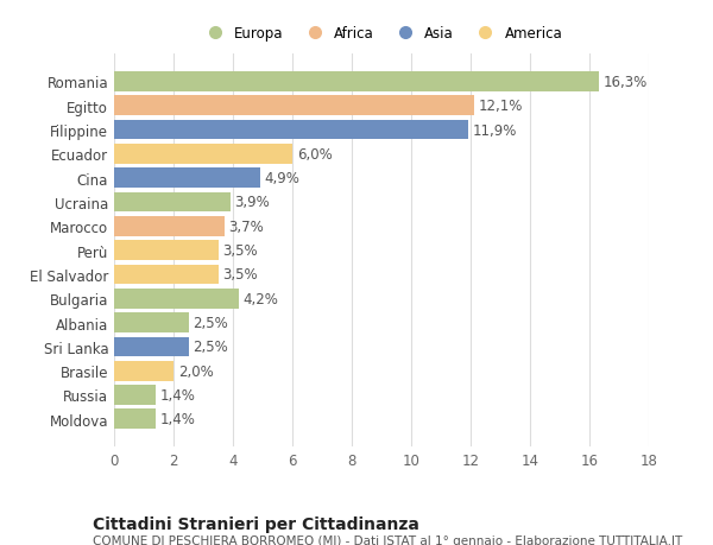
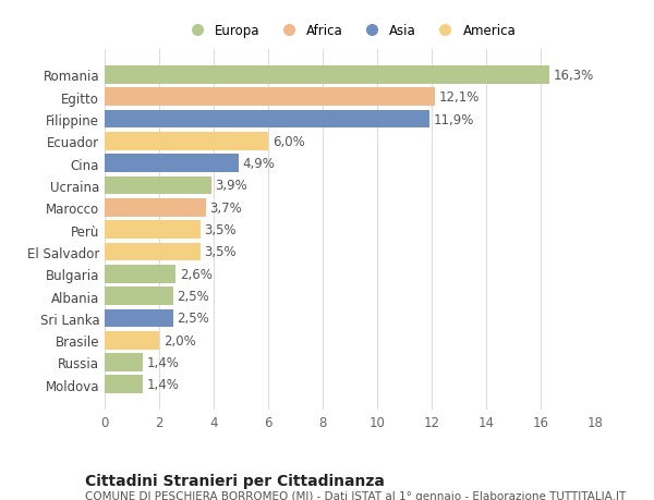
Bulgaria: 4,2% -> 2,6%
